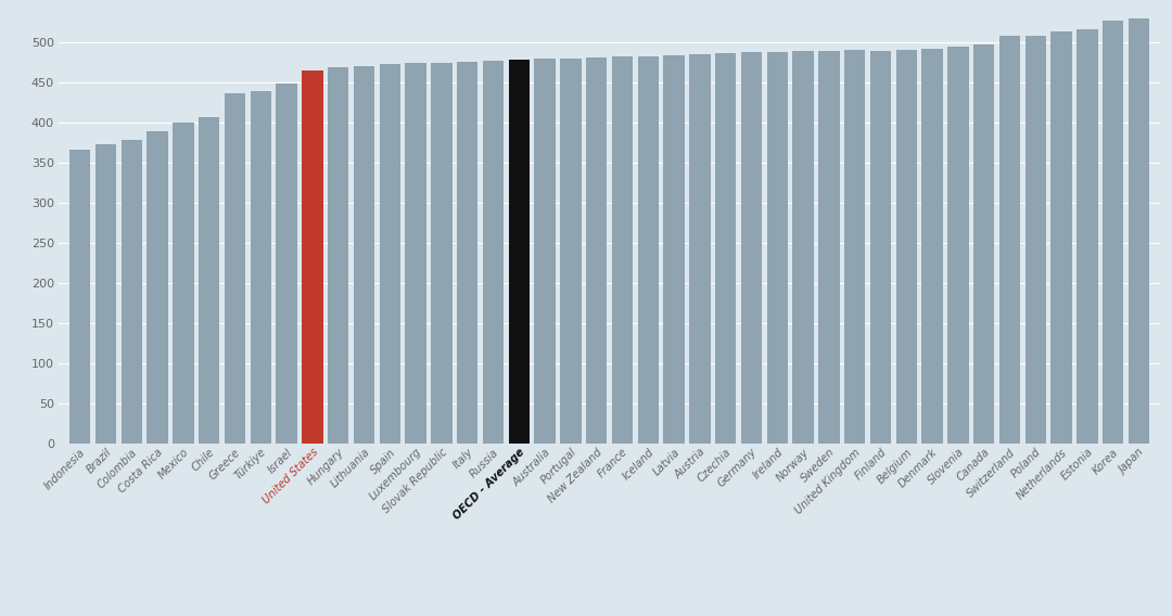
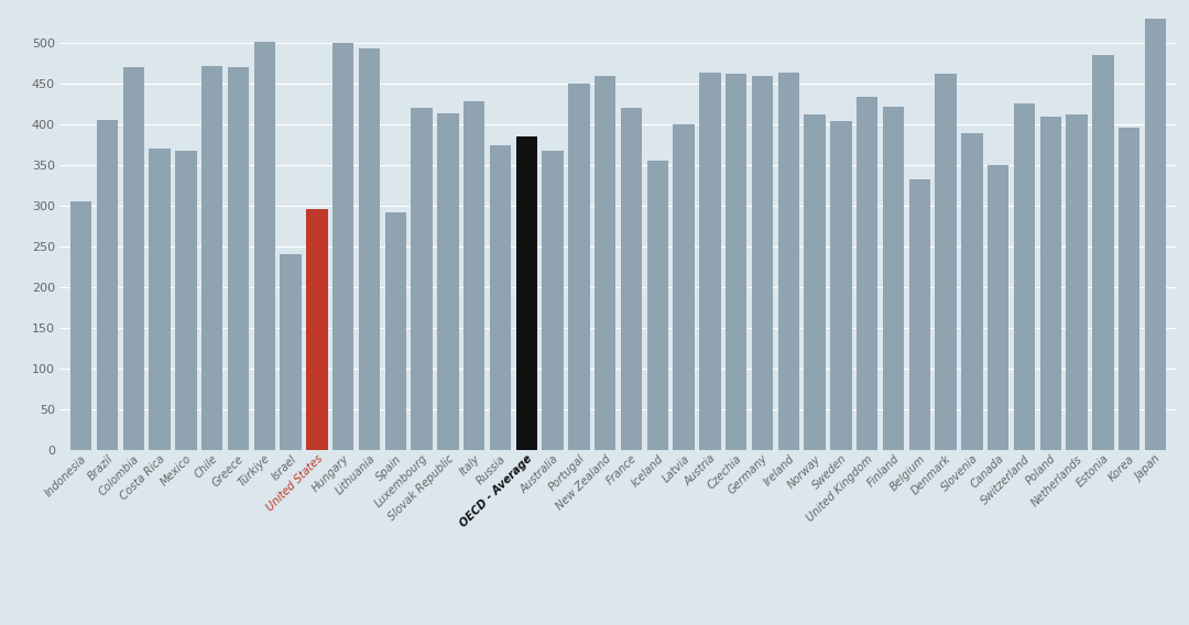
Indonesia: 366 -> 306
Brazil: 373 -> 406
Colombia: 379 -> 470
Costa Rica: 390 -> 370
Mexico: 400 -> 368
Chile: 407 -> 472
Greece: 437 -> 470
Türkiye: 440 -> 502
Israel: 449 -> 240
United States: 465 -> 296
Hungary: 469 -> 500
Lithuania: 470 -> 494
Spain: 473 -> 292
Luxembourg: 474 -> 420
Slovak Republic: 475 -> 414
Italy: 476 -> 428
Russia: 477 -> 374
OECD - Average: 479 -> 386
Australia: 480 -> 368
Portugal: 480 -> 450
New Zealand: 481 -> 460
France: 483 -> 420
Iceland: 483 -> 356
Latvia: 484 -> 400
Austria: 485 -> 464
Czechia: 487 -> 462
Germany: 488 -> 460
Ireland: 488 -> 464
Norway: 489 -> 412
Sweden: 490 -> 404
United Kingdom: 491 -> 434
Finland: 490 -> 422
Belgium: 491 -> 332
Denmark: 492 -> 462
Slovenia: 495 -> 390
Canada: 497 -> 350
Switzerland: 508 -> 426
Poland: 508 -> 410
Netherlands: 514 -> 412
Estonia: 516 -> 486
Korea: 527 -> 396
